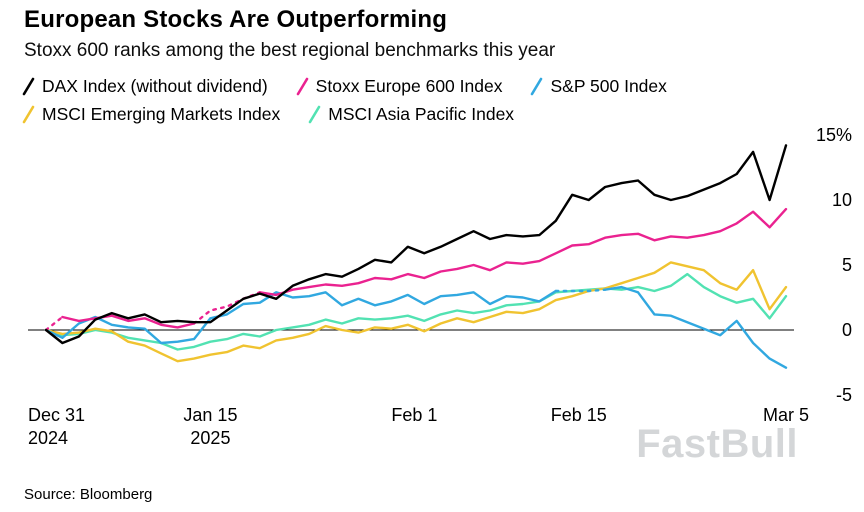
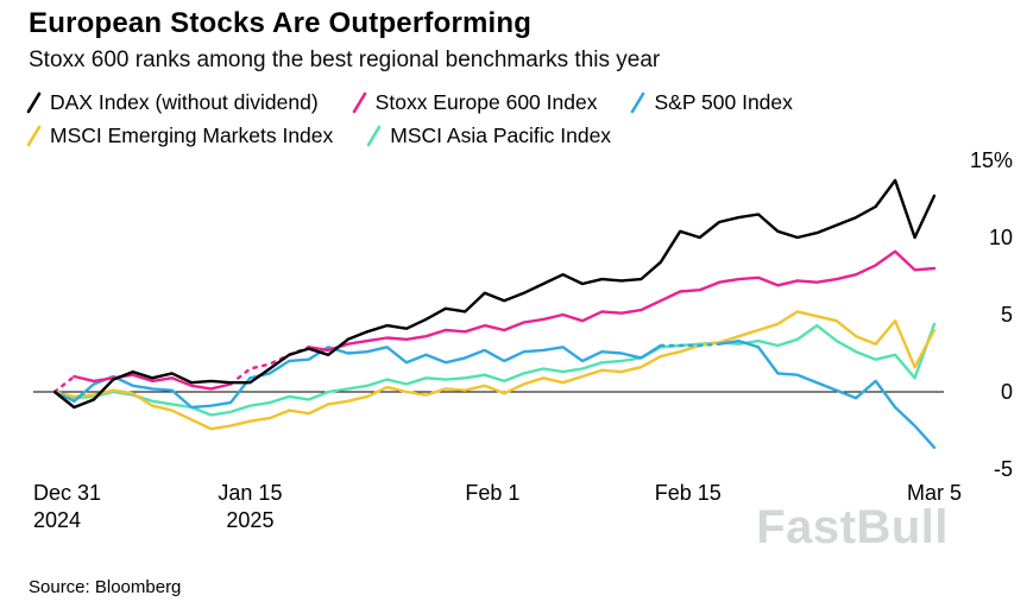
DAX Index (without dividend)/Mar 5: 14.2% -> 12.7%
Stoxx Europe 600 Index/Mar 5: 9.3% -> 8.0%
S&P 500 Index/Mar 5: -2.9% -> -3.6%
MSCI Emerging Markets Index/Mar 5: 3.3% -> 4.0%
MSCI Asia Pacific Index/Mar 5: 2.6% -> 4.4%
